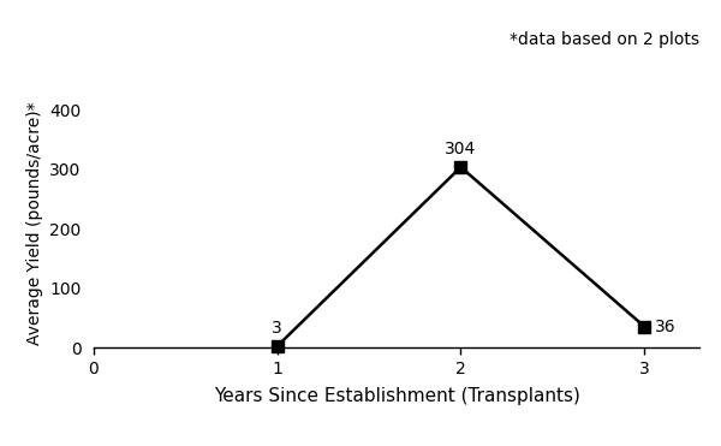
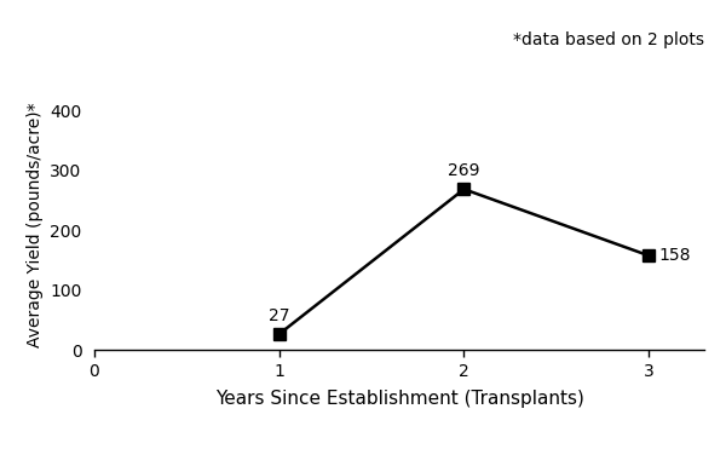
1: 3 -> 27
2: 304 -> 269
3: 36 -> 158
